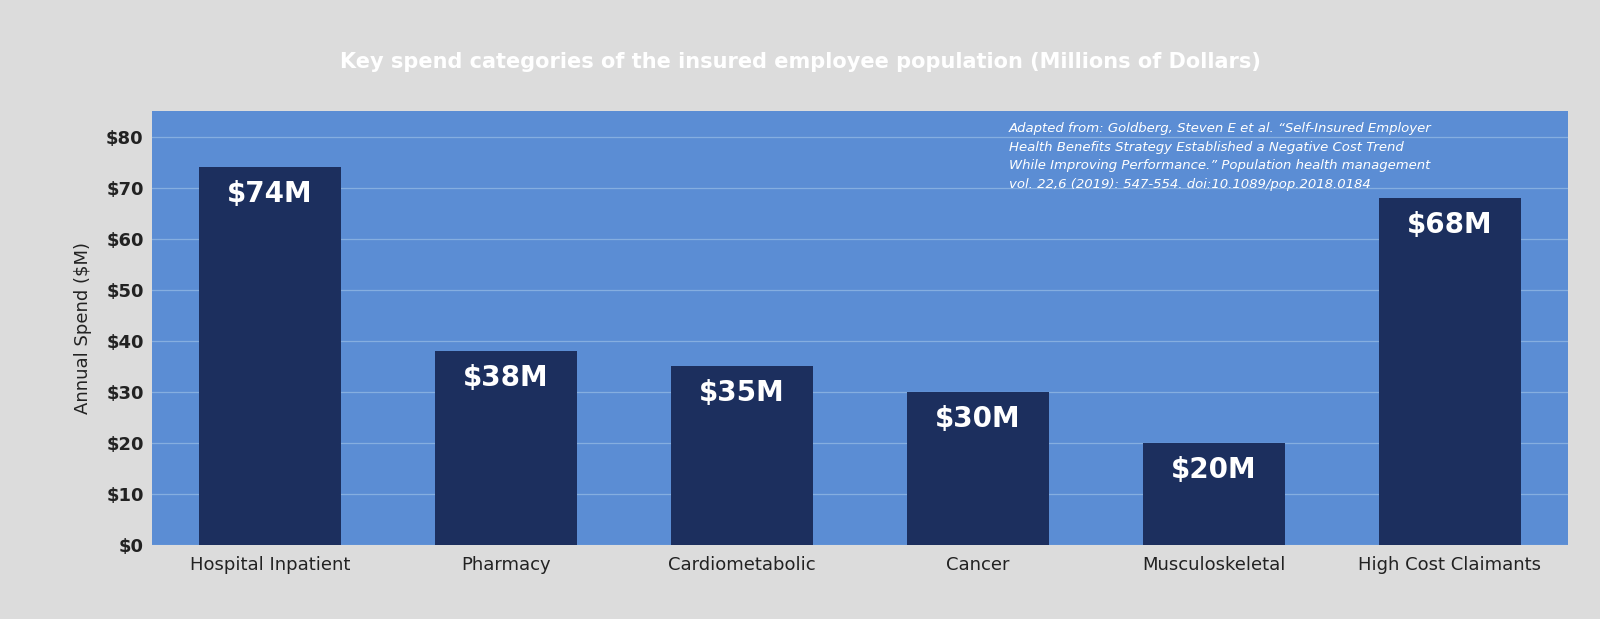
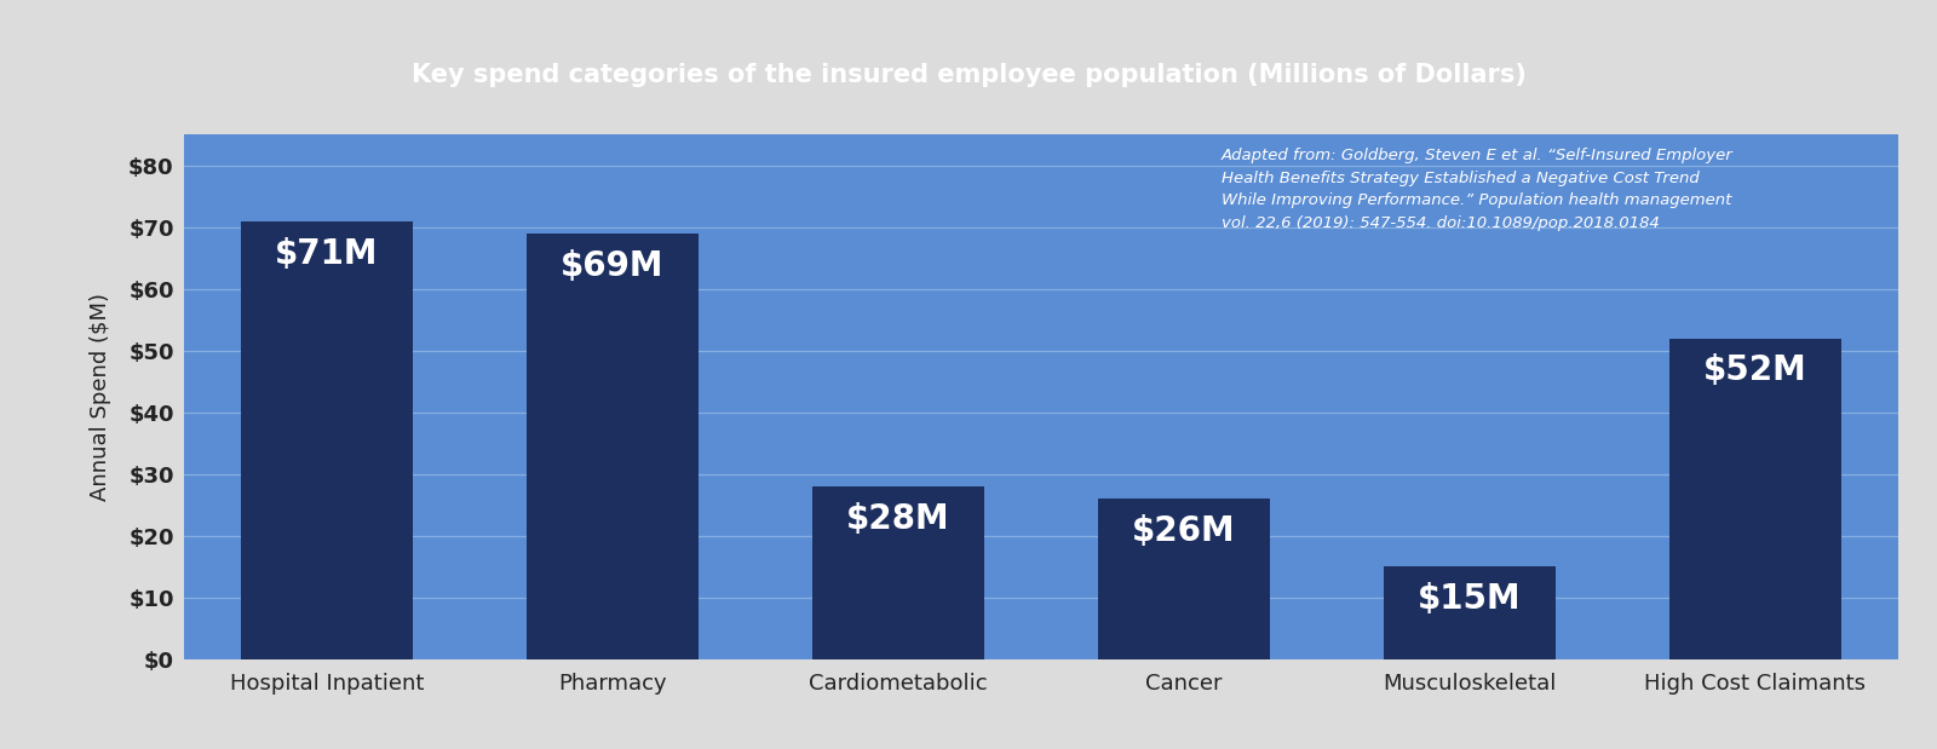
Hospital Inpatient: $74M -> $71M
Pharmacy: $38M -> $69M
Cardiometabolic: $35M -> $28M
Cancer: $30M -> $26M
Musculoskeletal: $20M -> $15M
High Cost Claimants: $68M -> $52M
